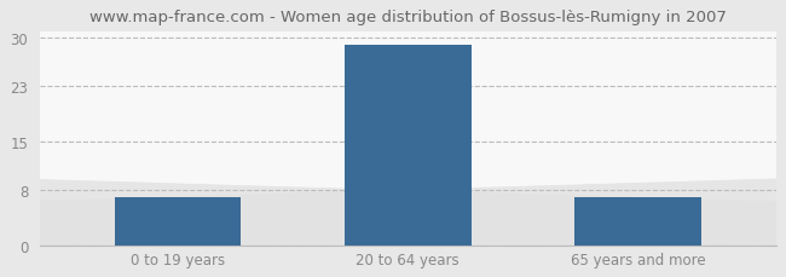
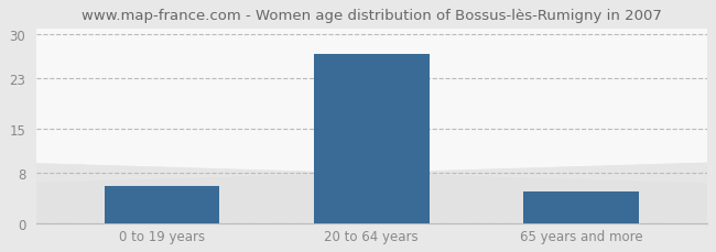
0 to 19 years: 7 -> 6
20 to 64 years: 29 -> 27
65 years and more: 7 -> 5
